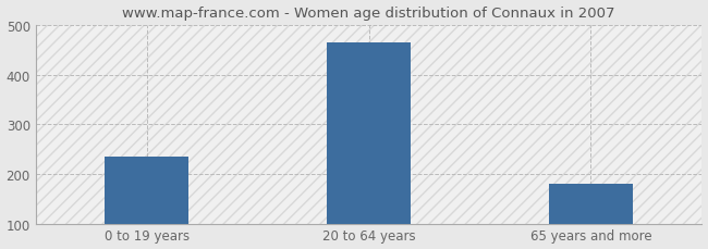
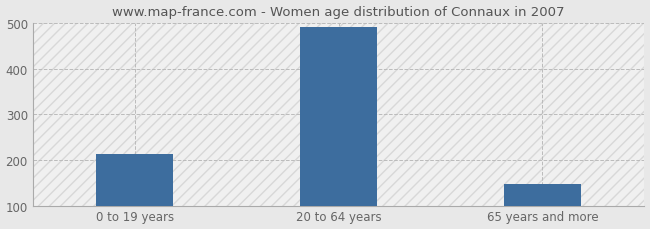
0 to 19 years: 235 -> 212
20 to 64 years: 465 -> 490
65 years and more: 180 -> 148
